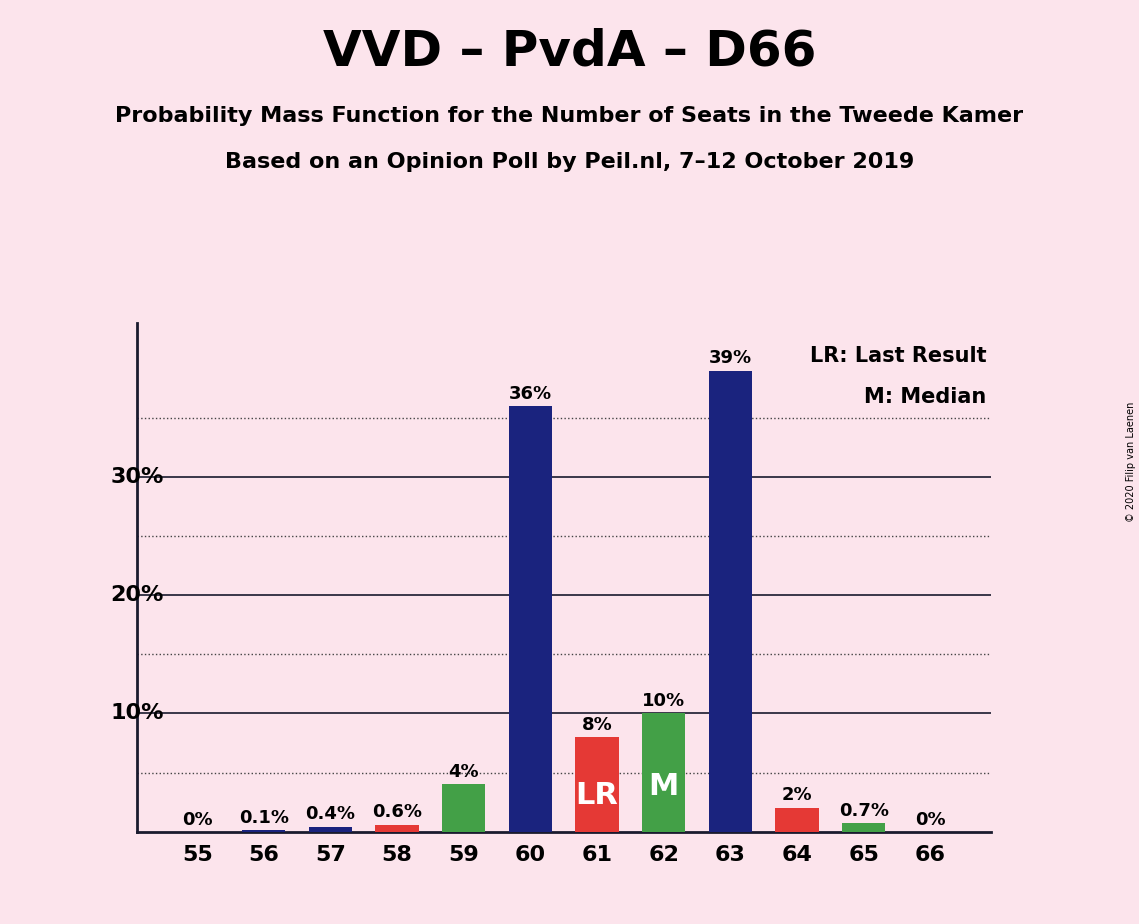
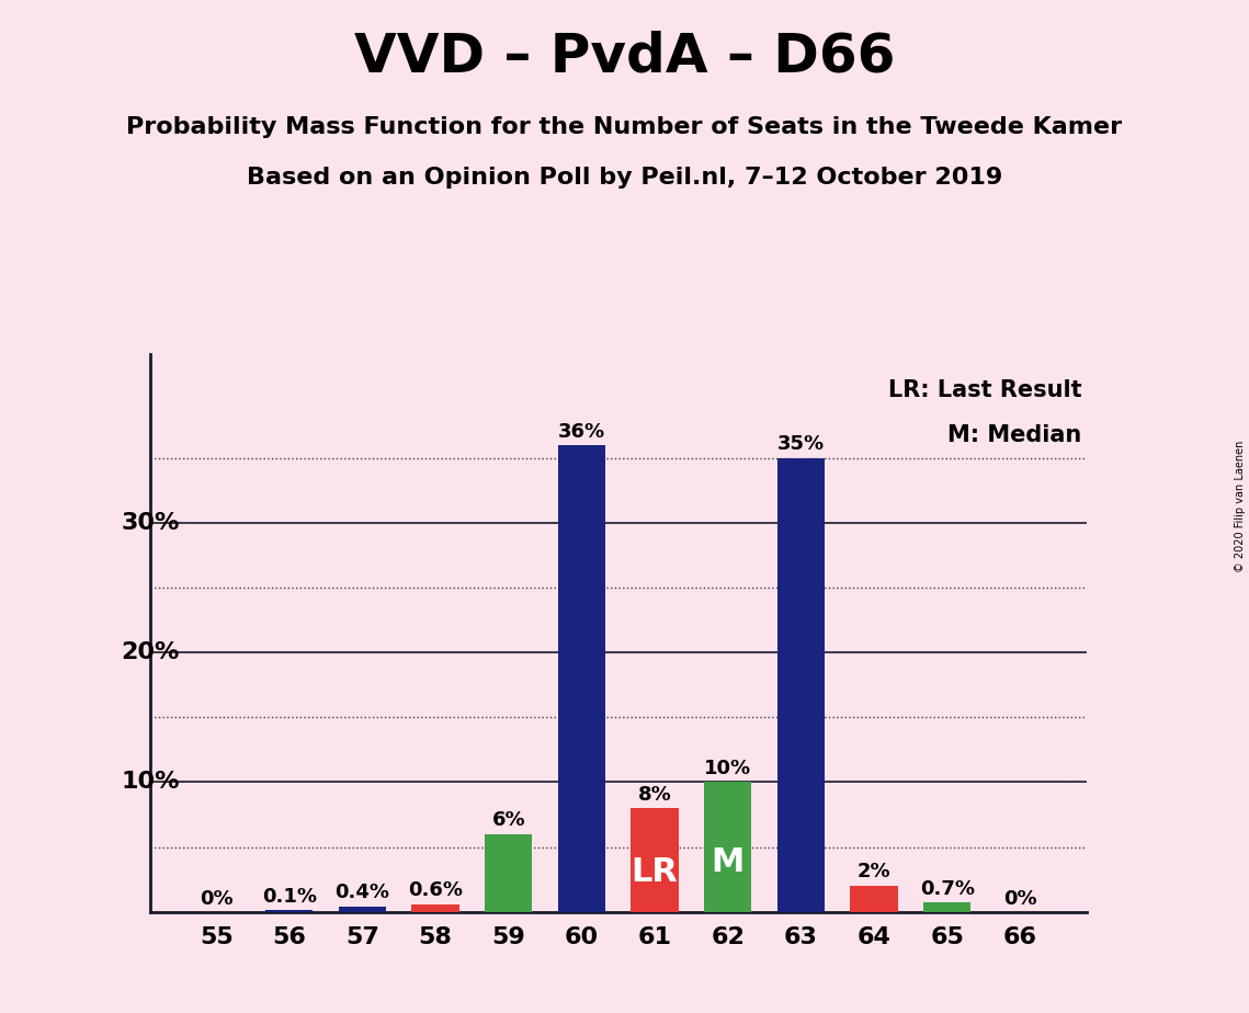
59: 4% -> 6%
63: 39% -> 35%
